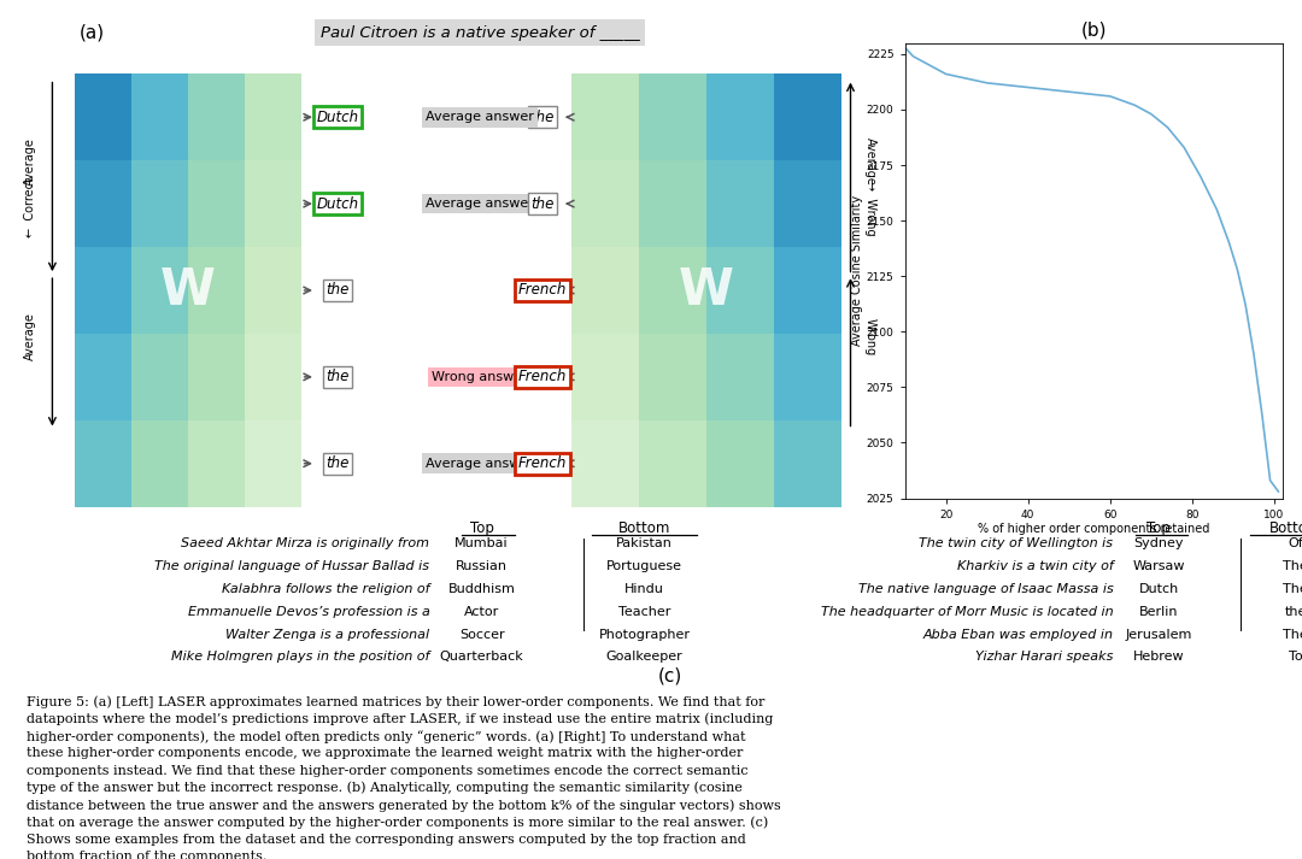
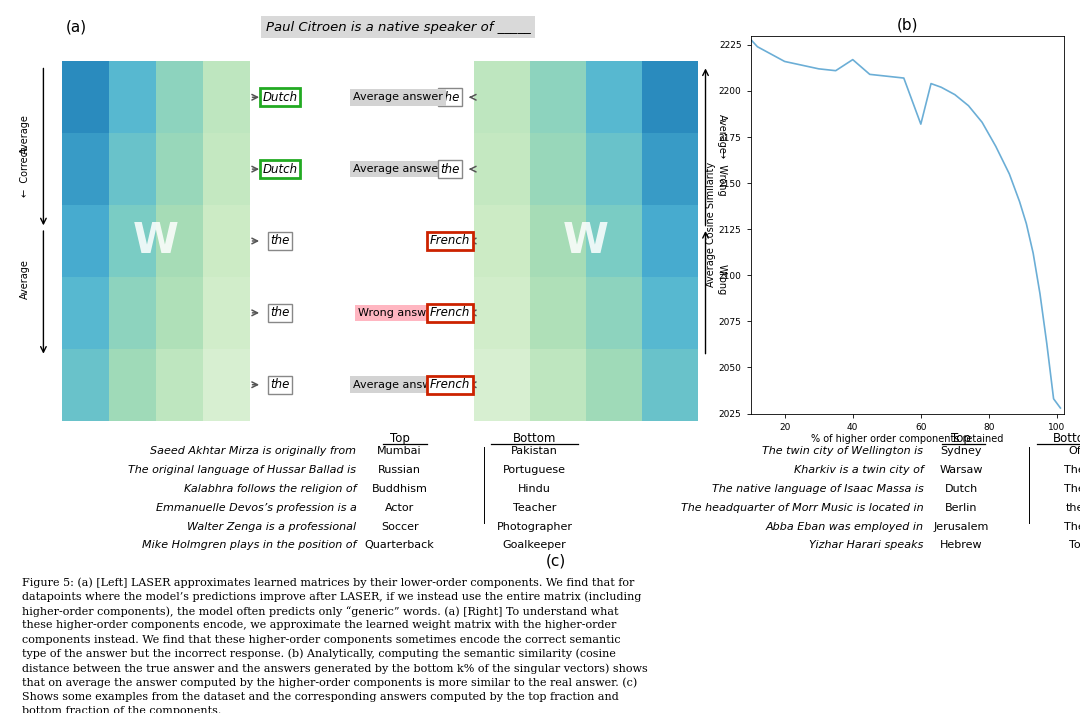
40: 2210 -> 2217
60: 2206 -> 2182
